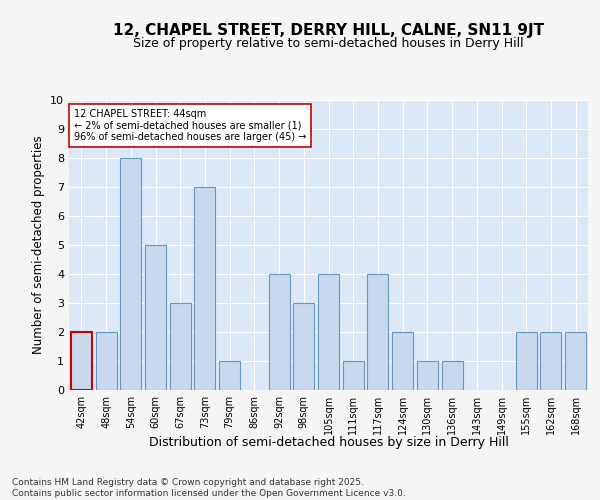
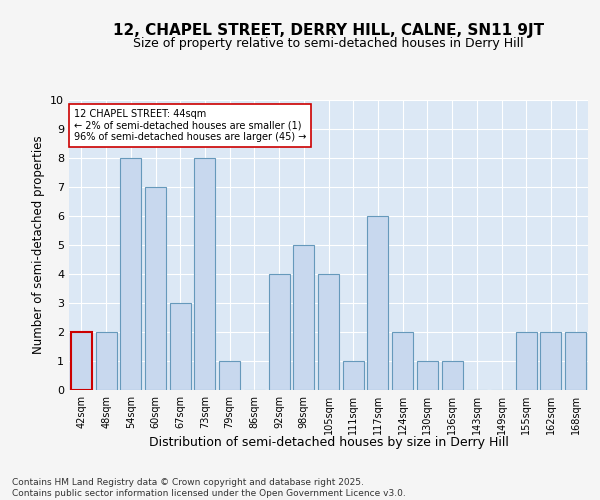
60sqm: 5 -> 7
73sqm: 7 -> 8
98sqm: 3 -> 5
117sqm: 4 -> 6
